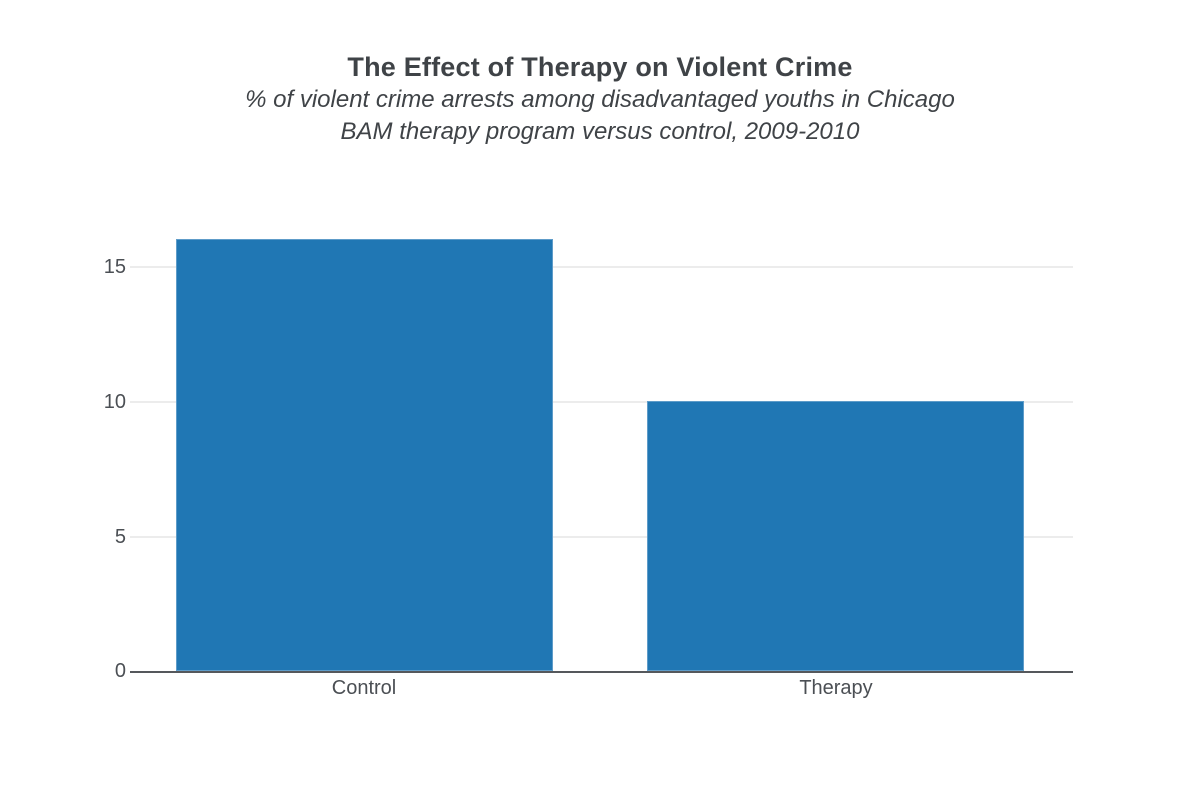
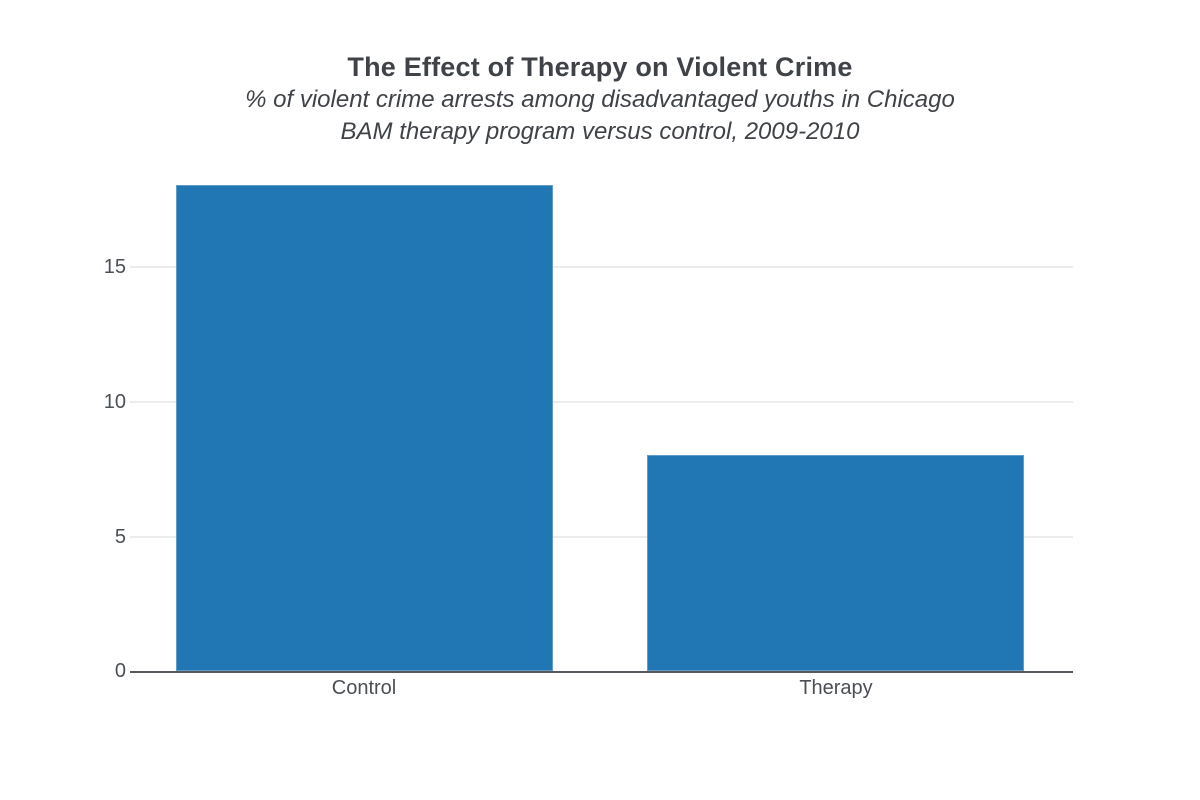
Control: 16 -> 18
Therapy: 10 -> 8
